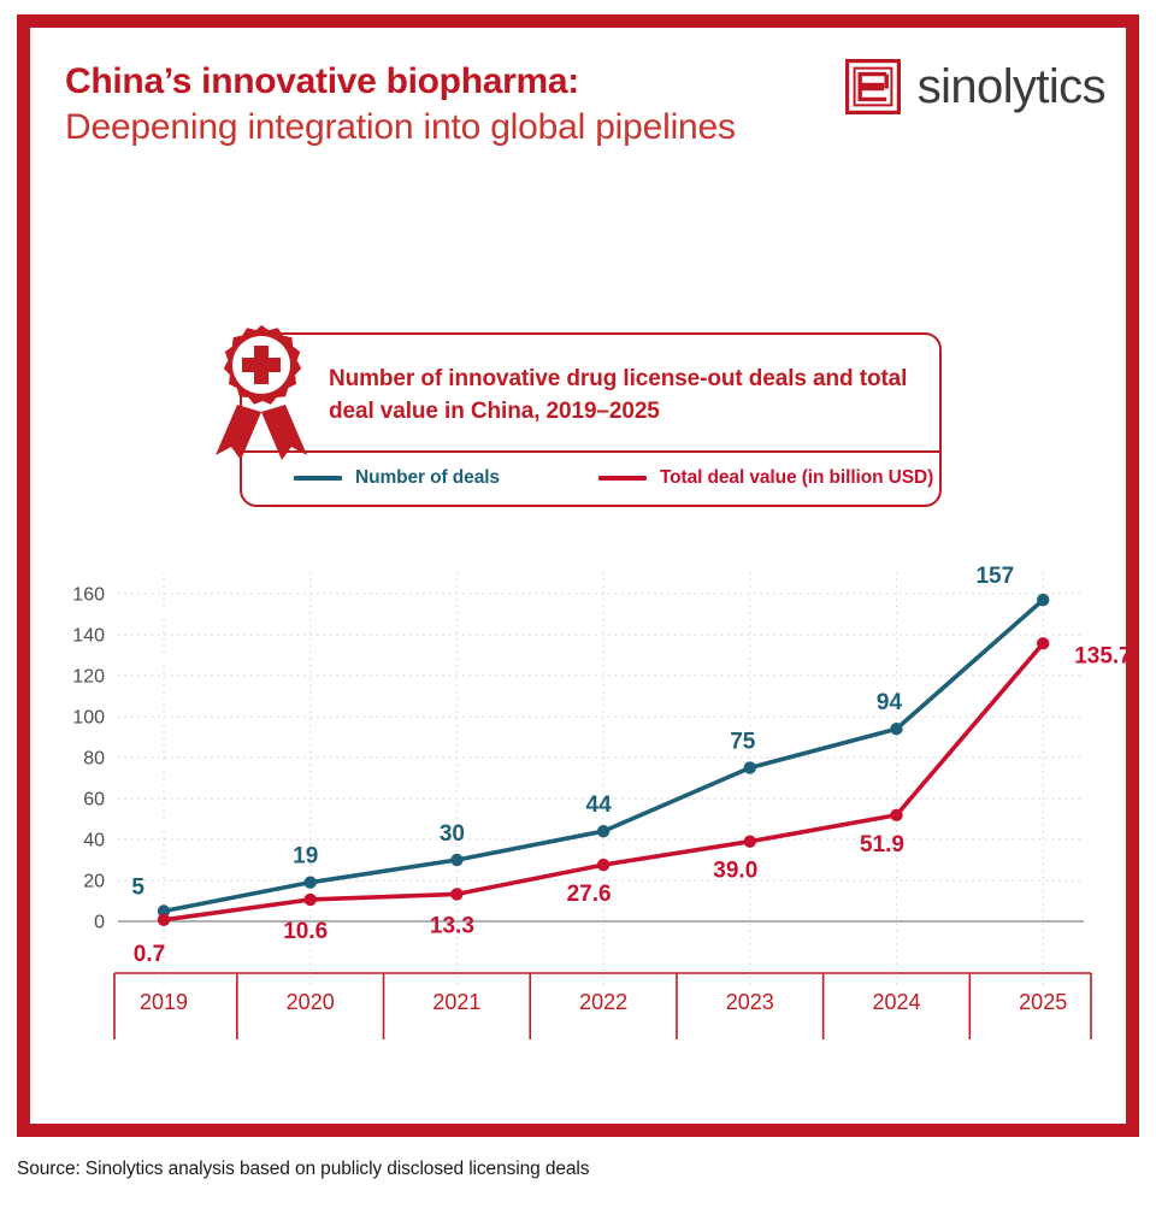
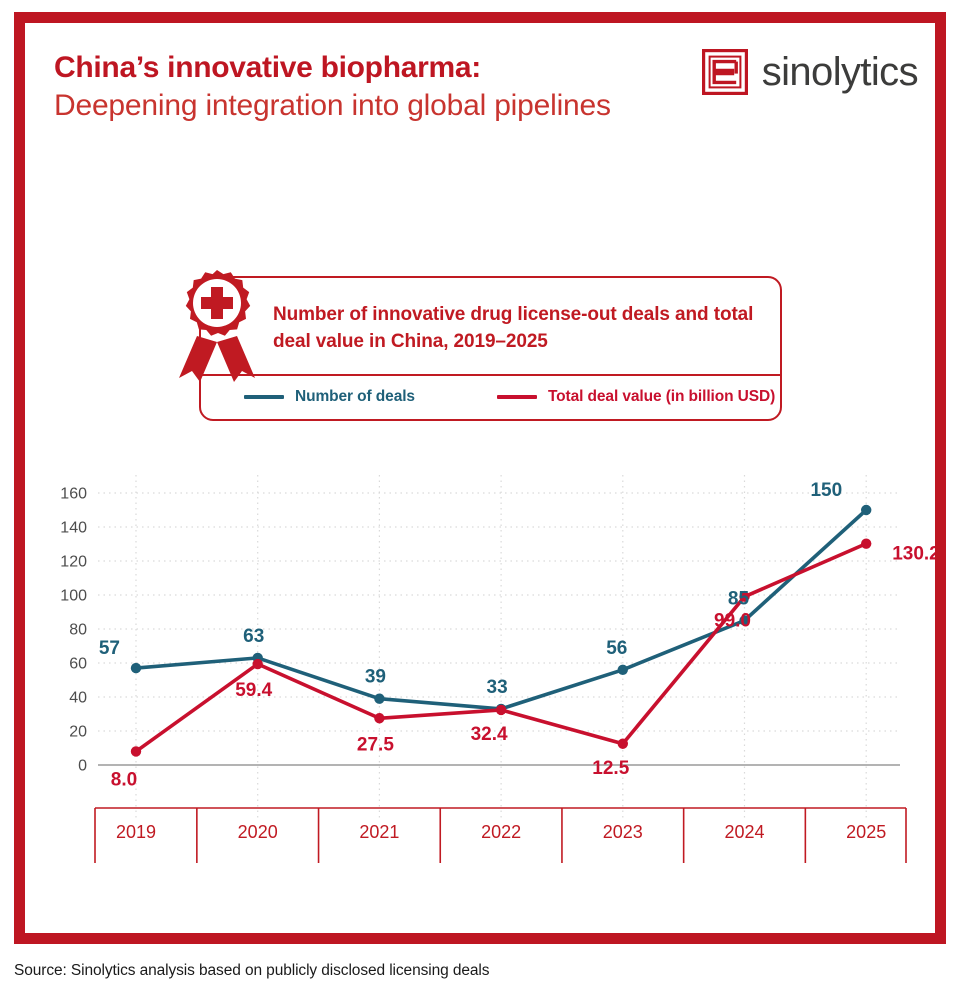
Number of deals/2019: 5 -> 57
Total deal value (in billion USD)/2019: 0.7 -> 8.0
Number of deals/2020: 19 -> 63
Total deal value (in billion USD)/2020: 10.6 -> 59.4
Number of deals/2021: 30 -> 39
Total deal value (in billion USD)/2021: 13.3 -> 27.5
Number of deals/2022: 44 -> 33
Total deal value (in billion USD)/2022: 27.6 -> 32.4
Number of deals/2023: 75 -> 56
Total deal value (in billion USD)/2023: 39.0 -> 12.5
Number of deals/2024: 94 -> 85
Total deal value (in billion USD)/2024: 51.9 -> 99.0
Number of deals/2025: 157 -> 150
Total deal value (in billion USD)/2025: 135.7 -> 130.2
